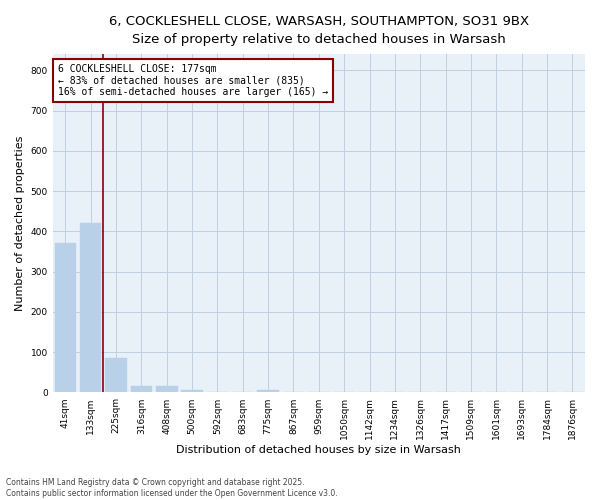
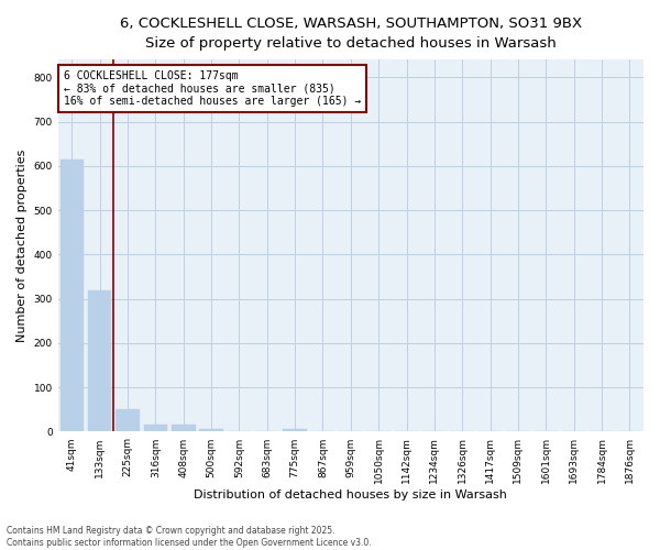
41sqm: 370 -> 615
133sqm: 420 -> 320
225sqm: 85 -> 50
